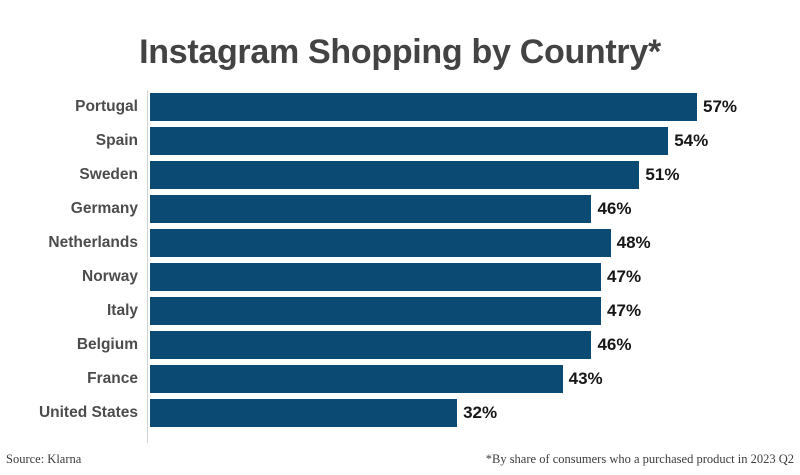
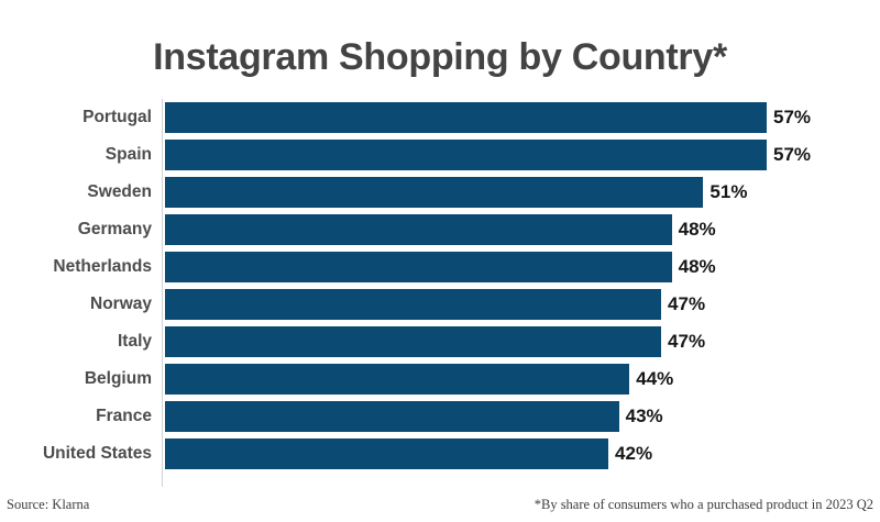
Spain: 54% -> 57%
Germany: 46% -> 48%
Belgium: 46% -> 44%
United States: 32% -> 42%
